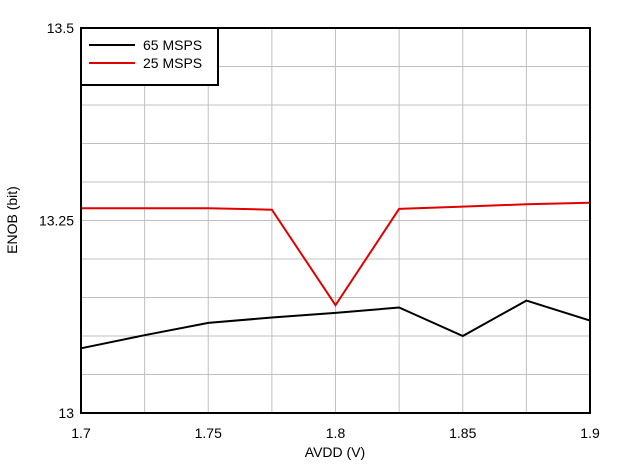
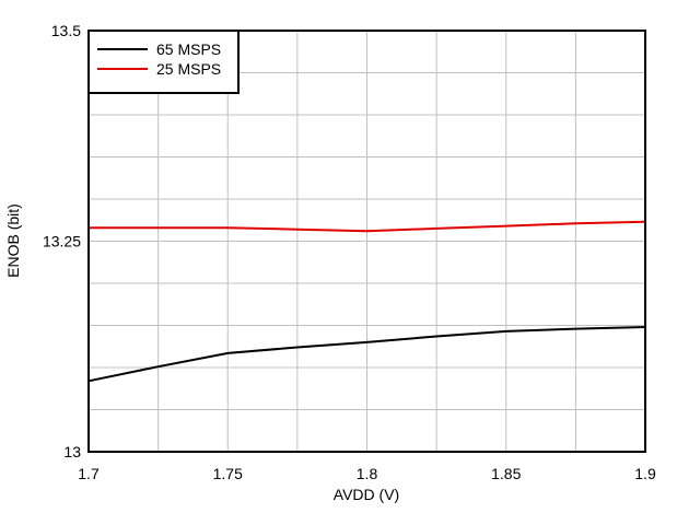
25 MSPS/1.8: 13.14 -> 13.26
65 MSPS/1.85: 13.10 -> 13.14
65 MSPS/1.9: 13.12 -> 13.15
